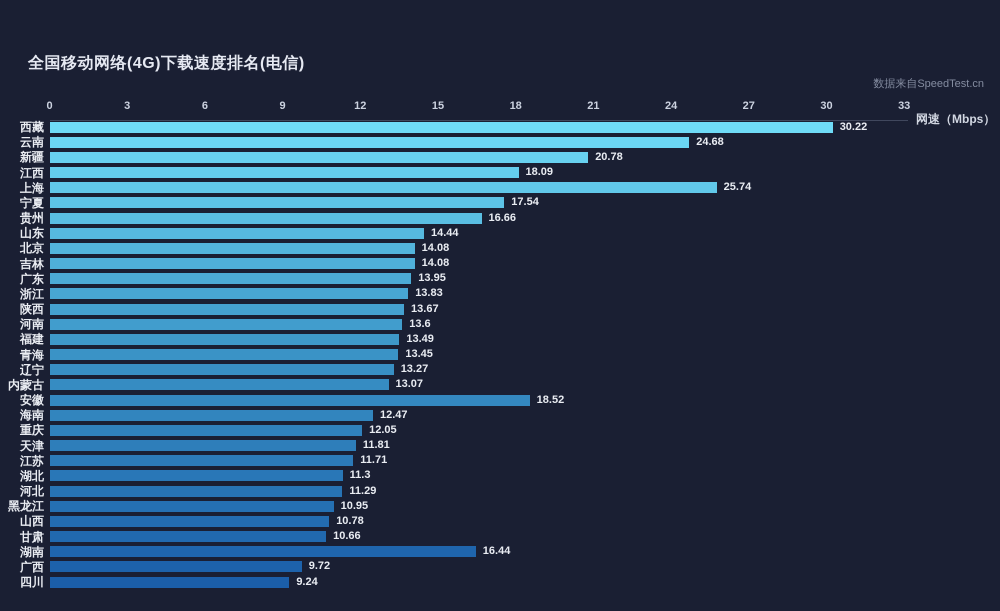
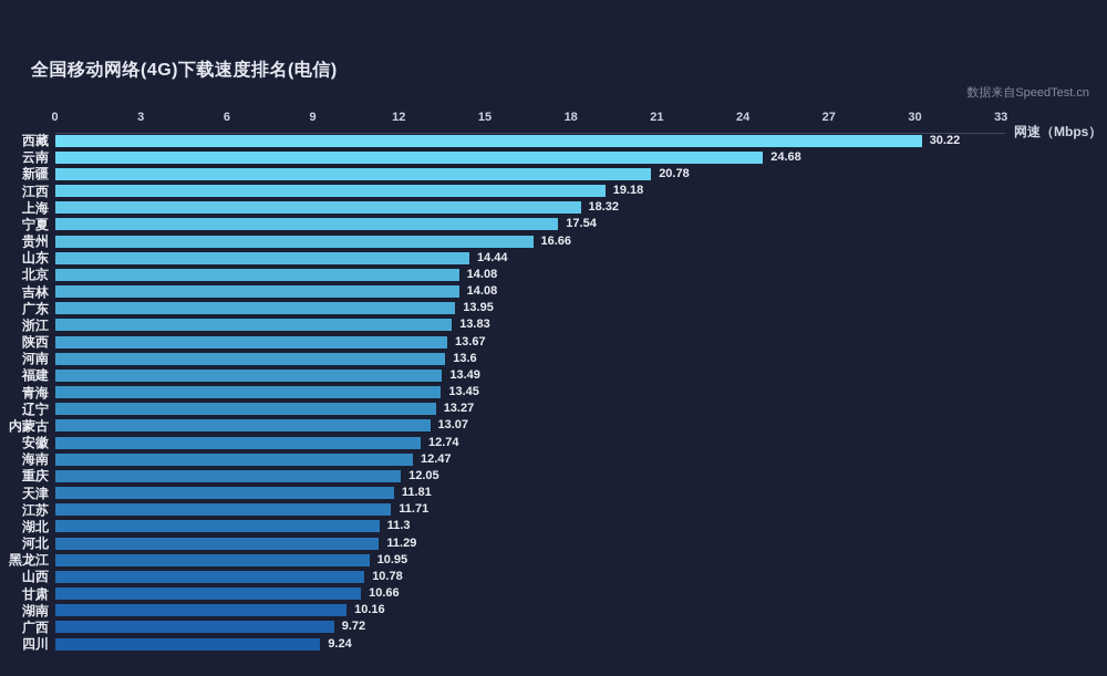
江西: 18.09 -> 19.18
上海: 25.74 -> 18.32
安徽: 18.52 -> 12.74
湖南: 16.44 -> 10.16
